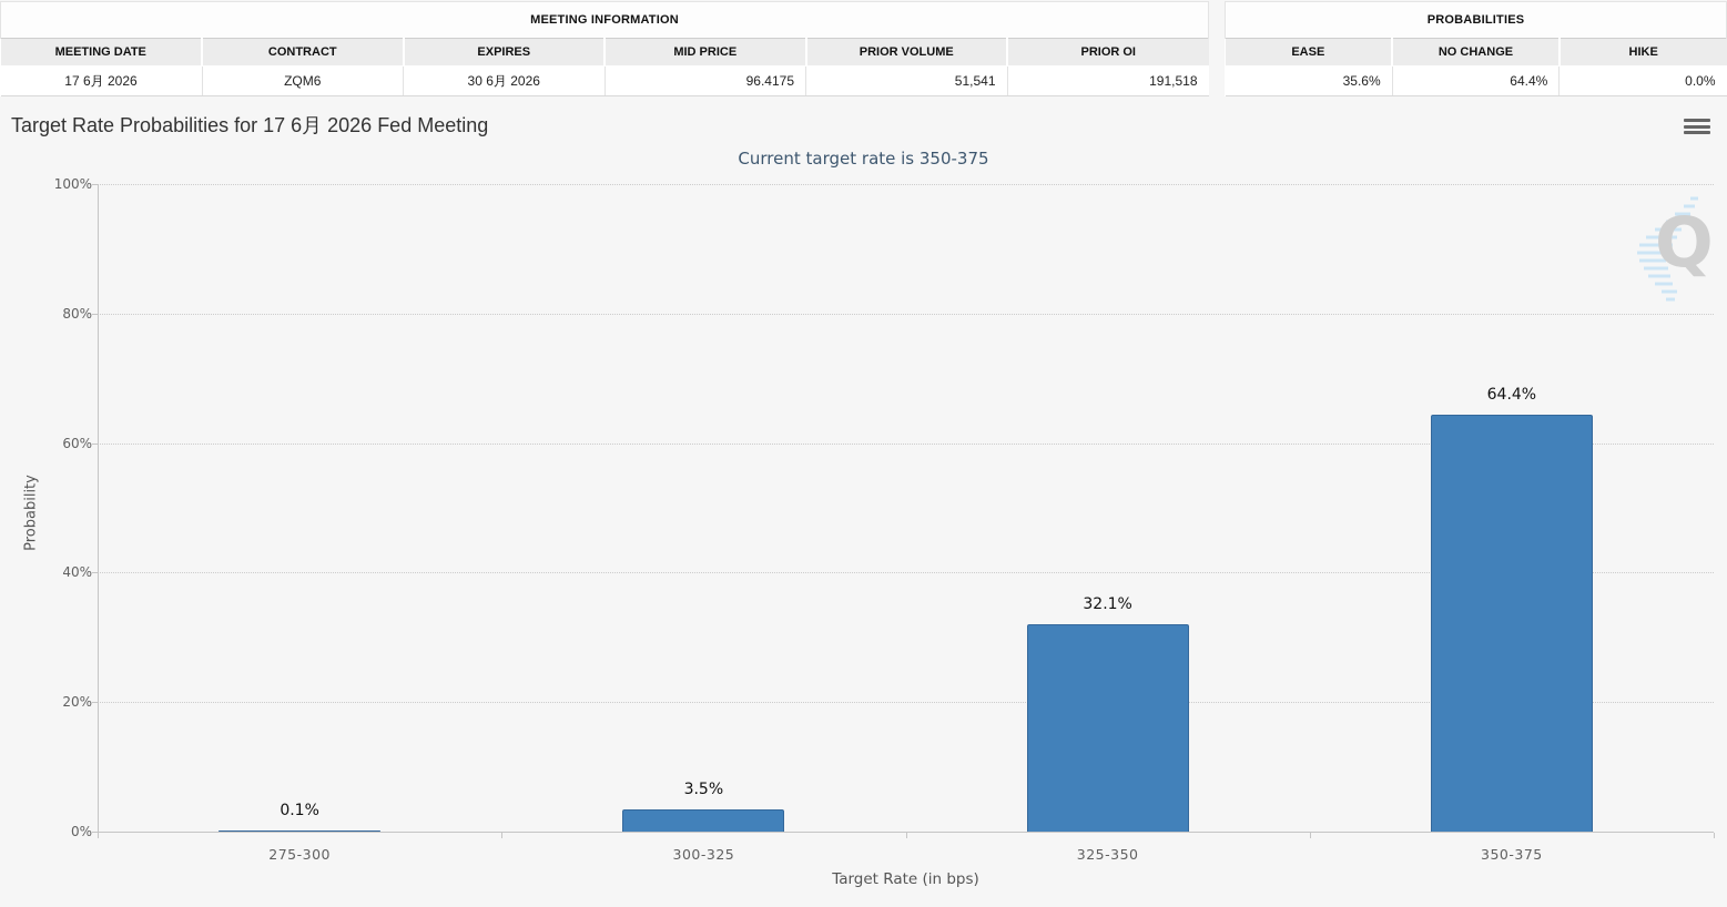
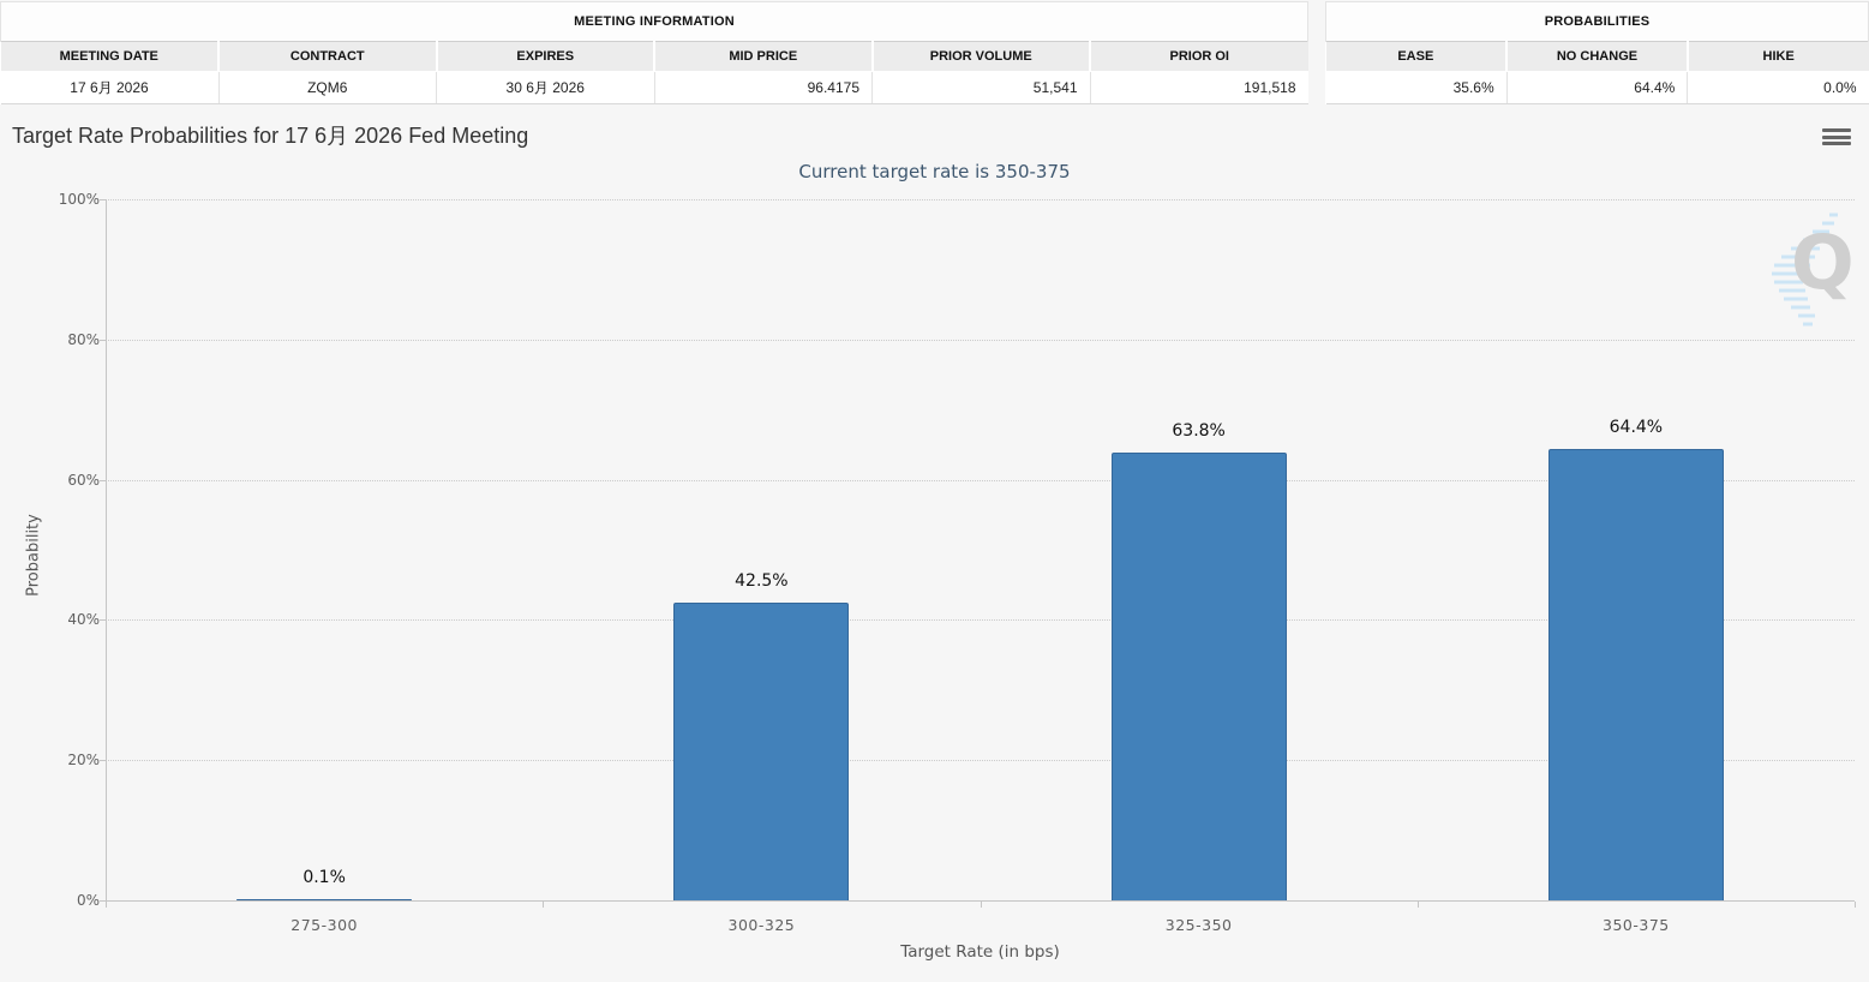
300-325: 3.5% -> 42.5%
325-350: 32.1% -> 63.8%
